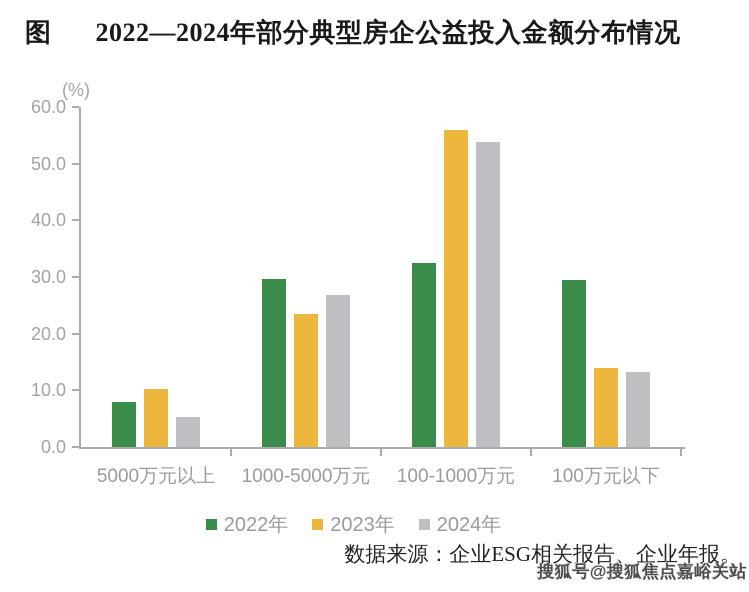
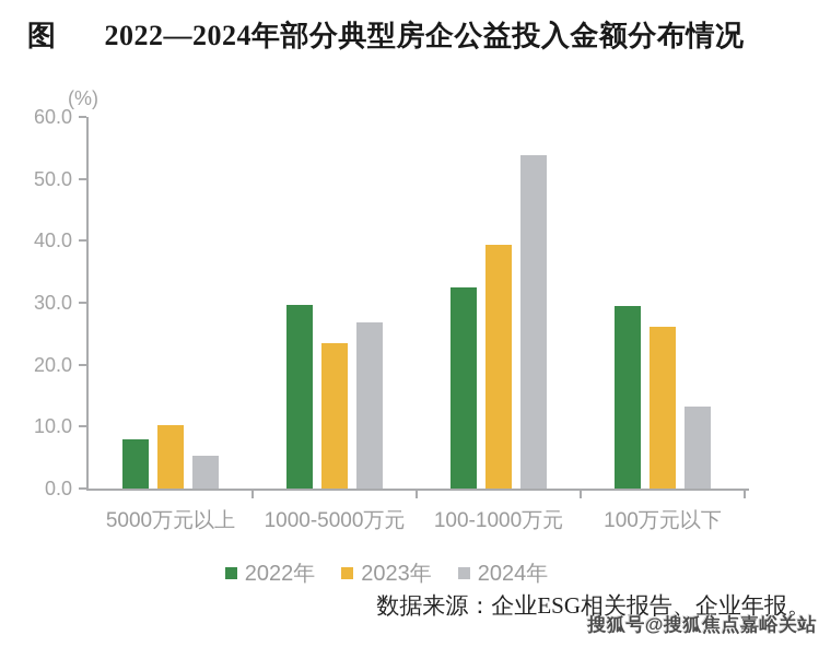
2023年/100-1000万元: 56 -> 39
2023年/100万元以下: 14 -> 26
